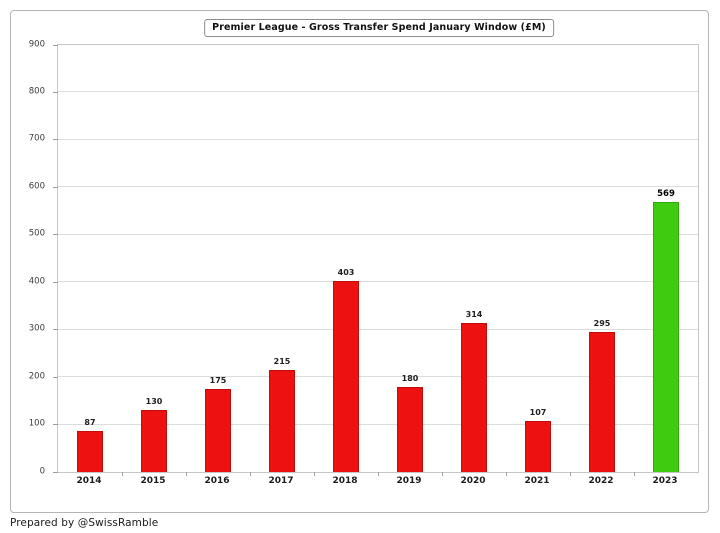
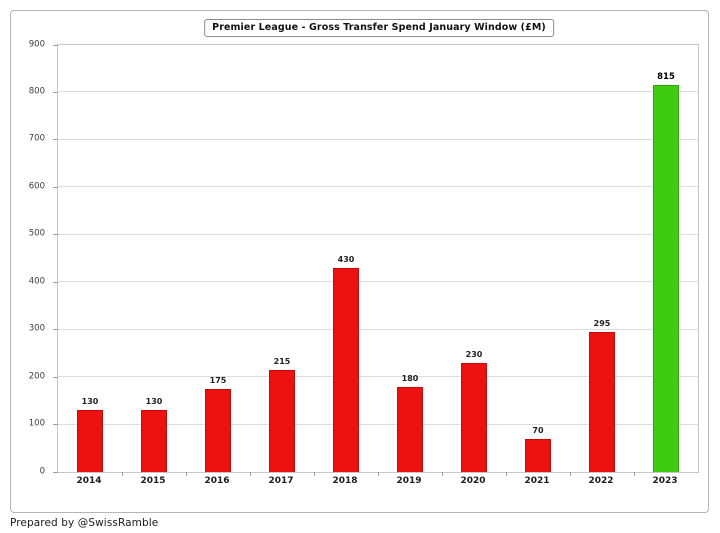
2014: 87 -> 130
2018: 403 -> 430
2020: 314 -> 230
2021: 107 -> 70
2023: 569 -> 815
